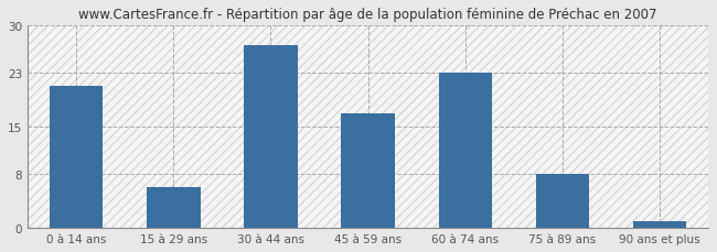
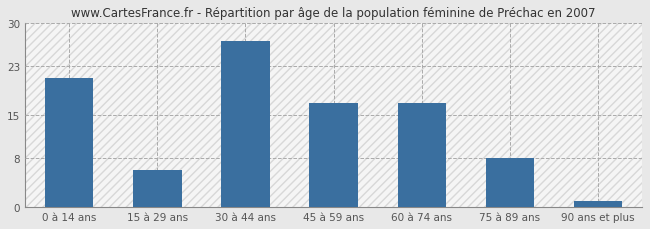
60 à 74 ans: 23 -> 17
